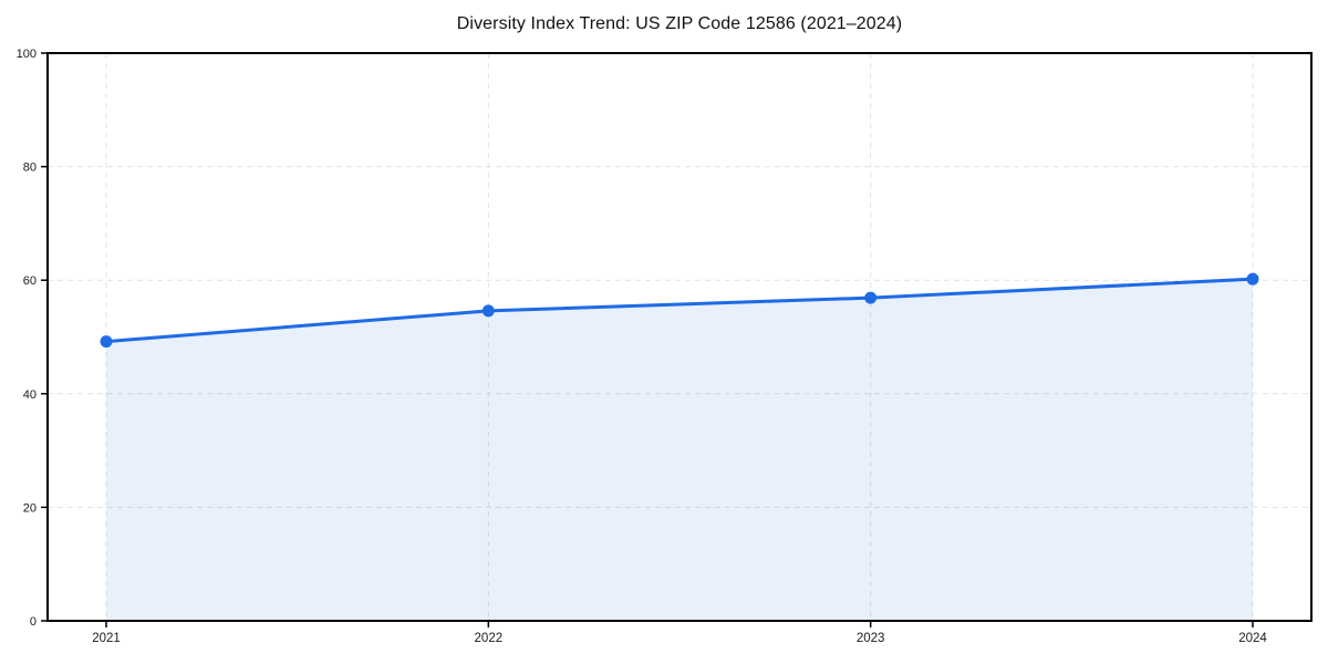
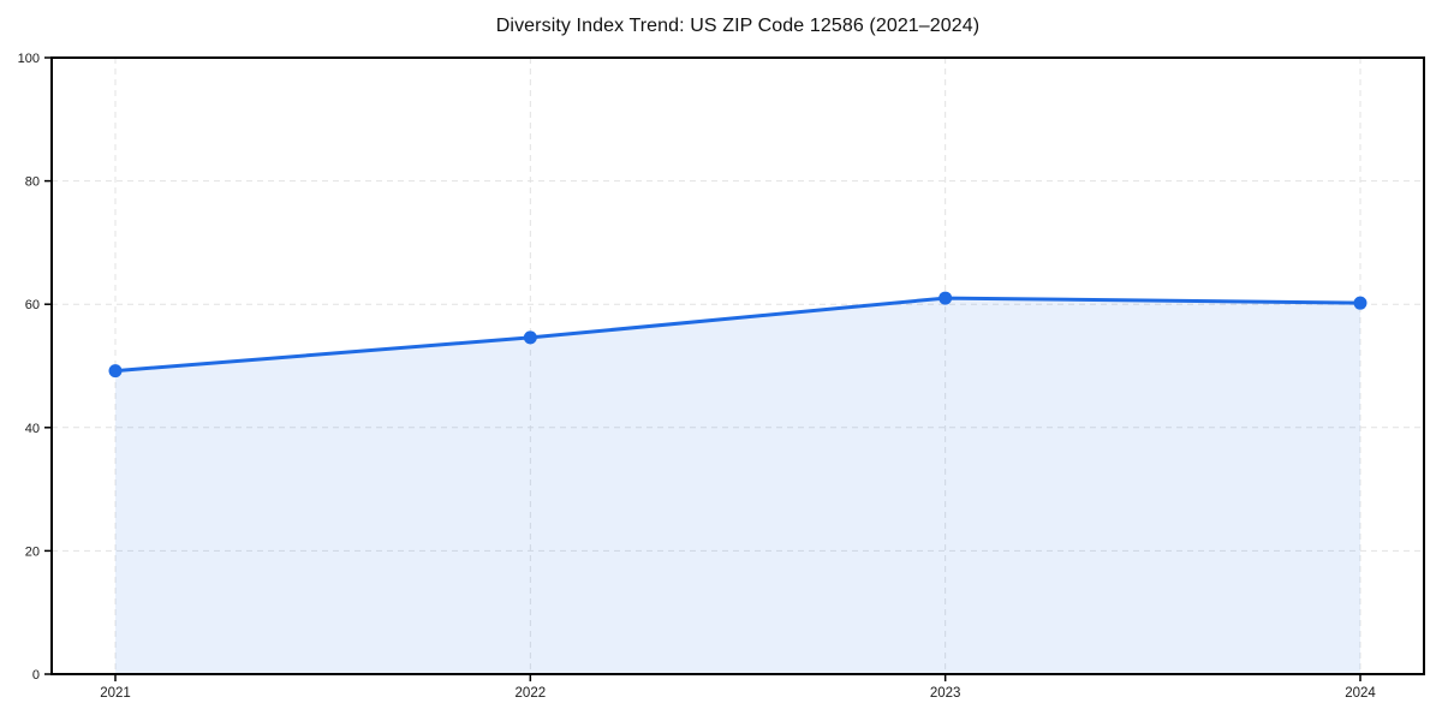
2023: 57 -> 61
